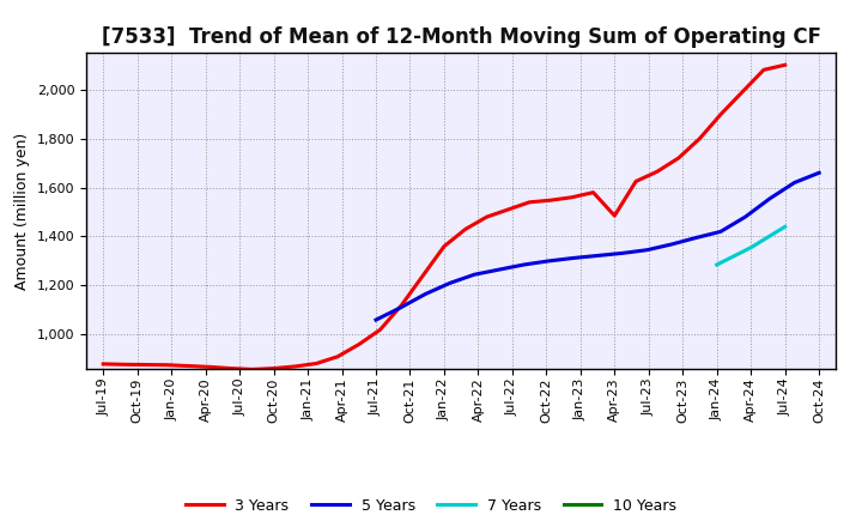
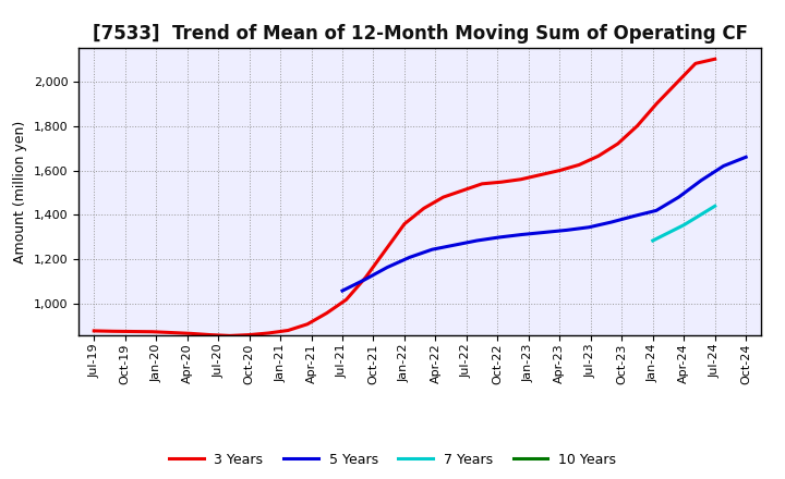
3 Years/Apr-23: 1,485 -> 1,600
